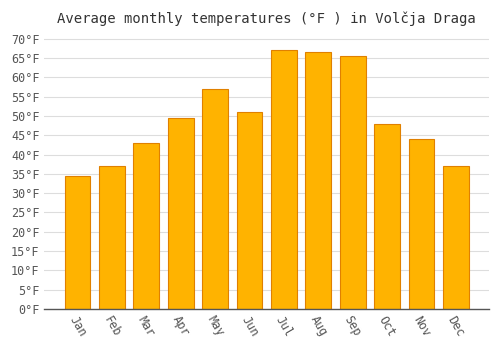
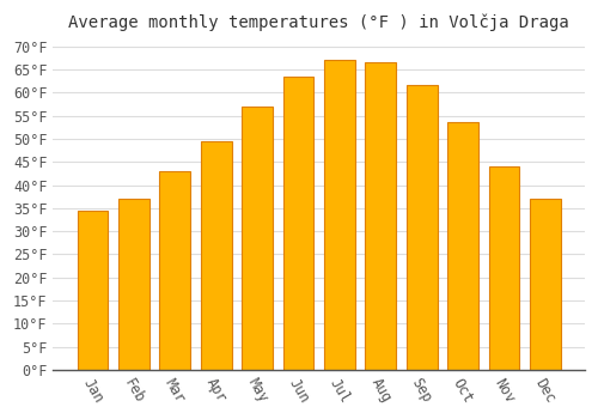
Jun: 51.0°F -> 63.5°F
Sep: 65.5°F -> 61.5°F
Oct: 48.0°F -> 53.5°F
